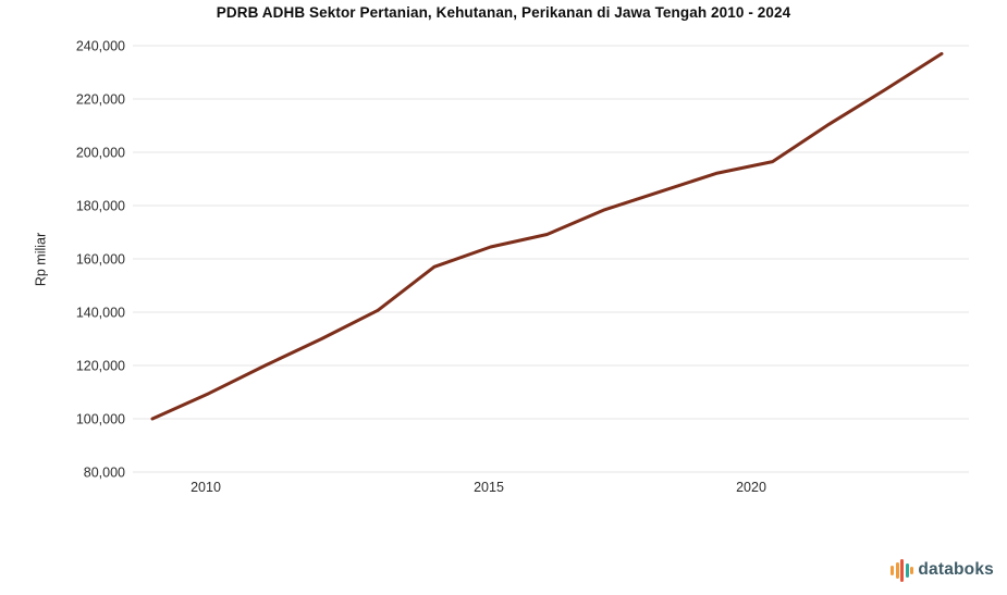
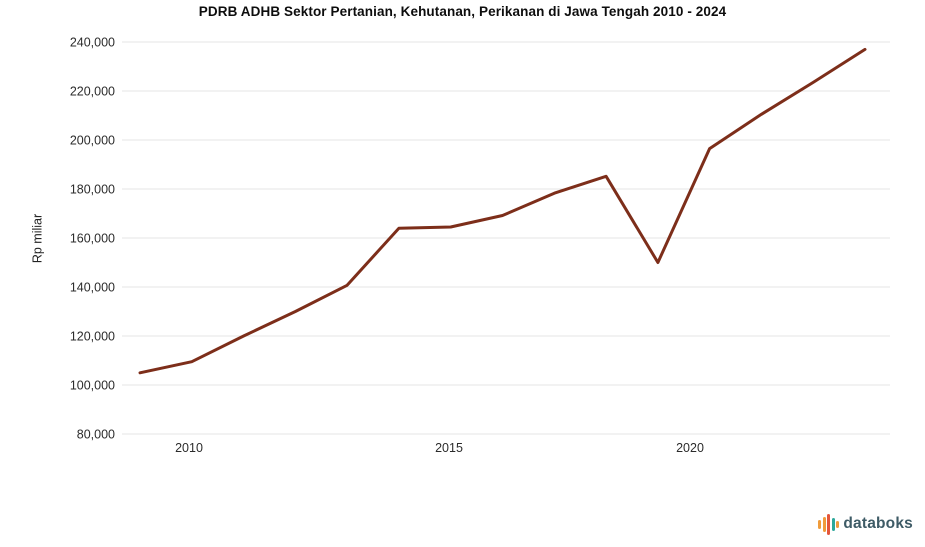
2010: 100000 -> 105000
2015: 157000 -> 164000
2020: 192000 -> 150000
